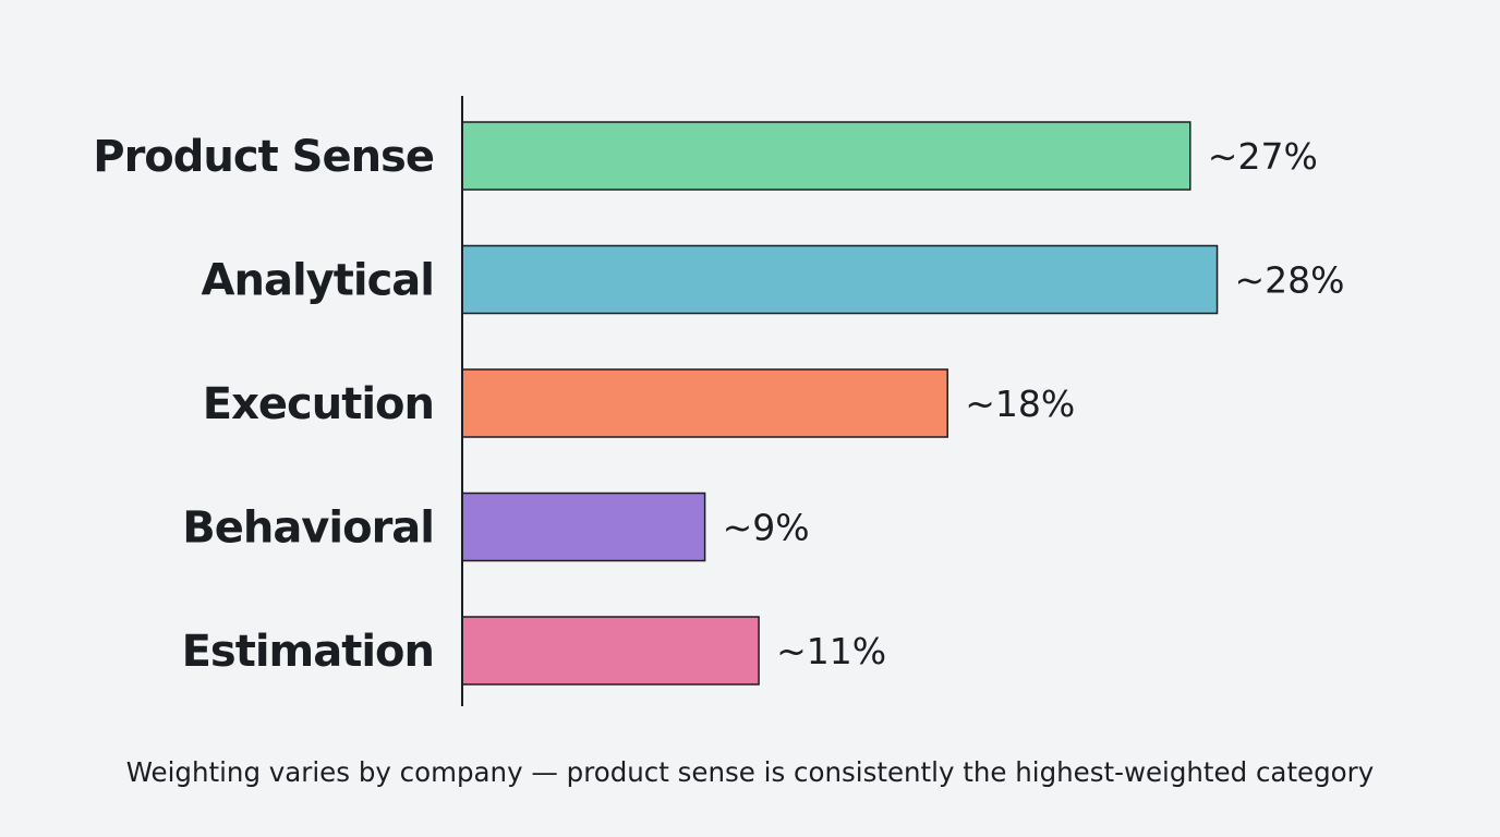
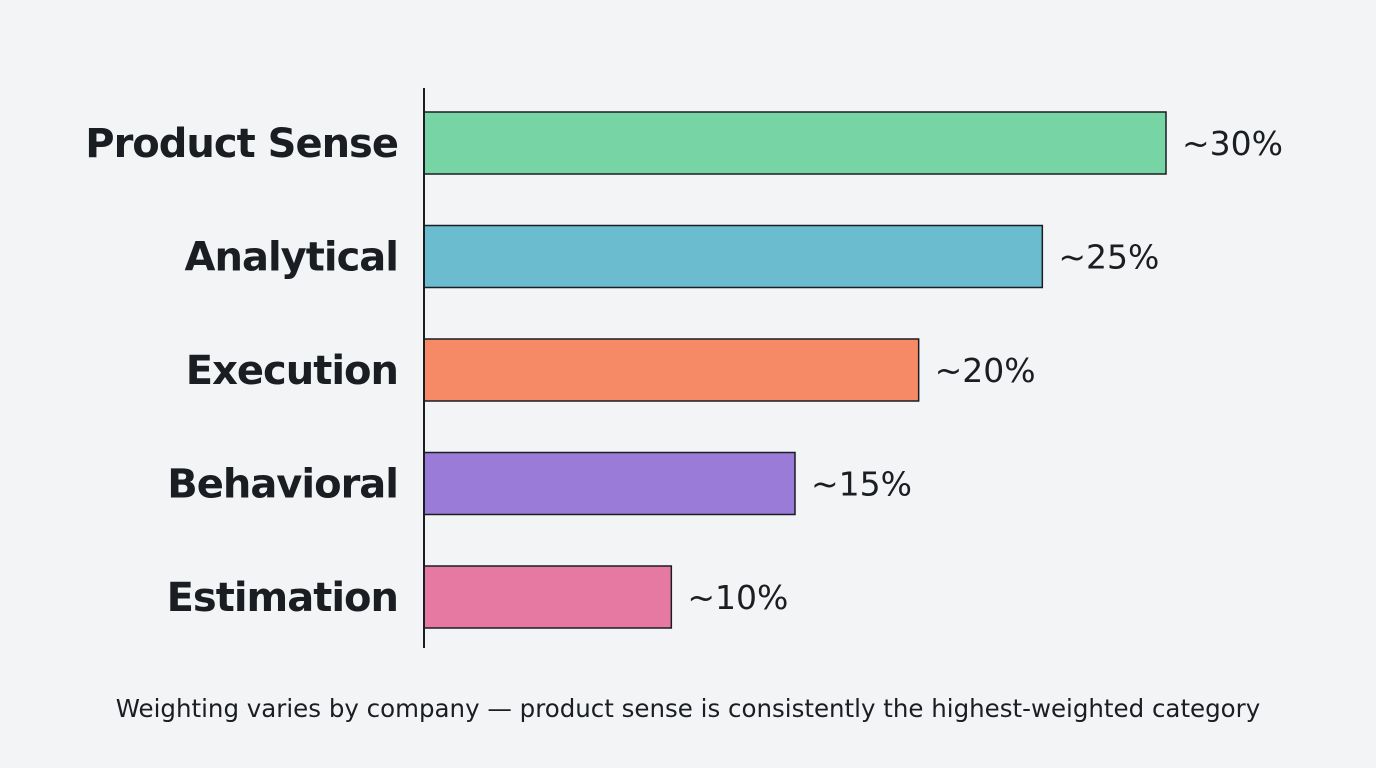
Product Sense: 27 -> 30
Analytical: 28 -> 25
Execution: 18 -> 20
Behavioral: 9 -> 15
Estimation: 11 -> 10
